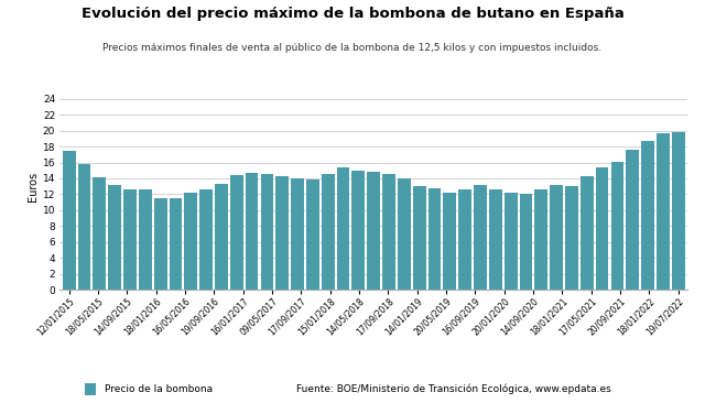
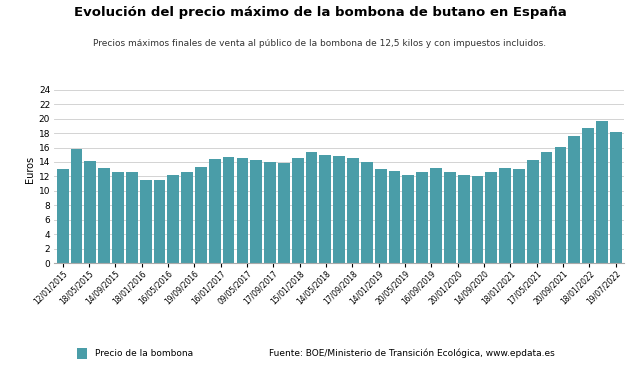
12/01/2015: 17.4 -> 13.0
19/07/2022: 19.8 -> 18.2
